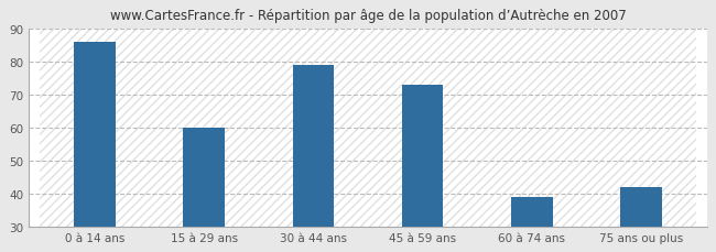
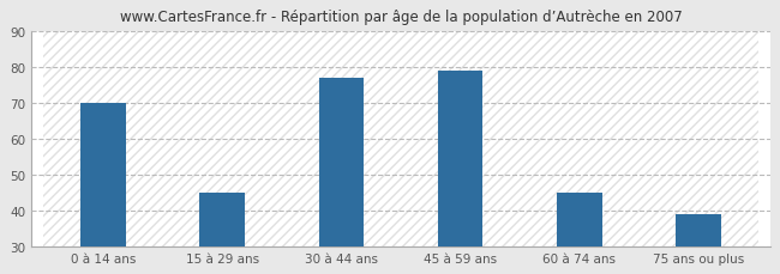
0 à 14 ans: 86 -> 70
15 à 29 ans: 60 -> 45
30 à 44 ans: 79 -> 77
45 à 59 ans: 73 -> 79
60 à 74 ans: 39 -> 45
75 ans ou plus: 42 -> 39
